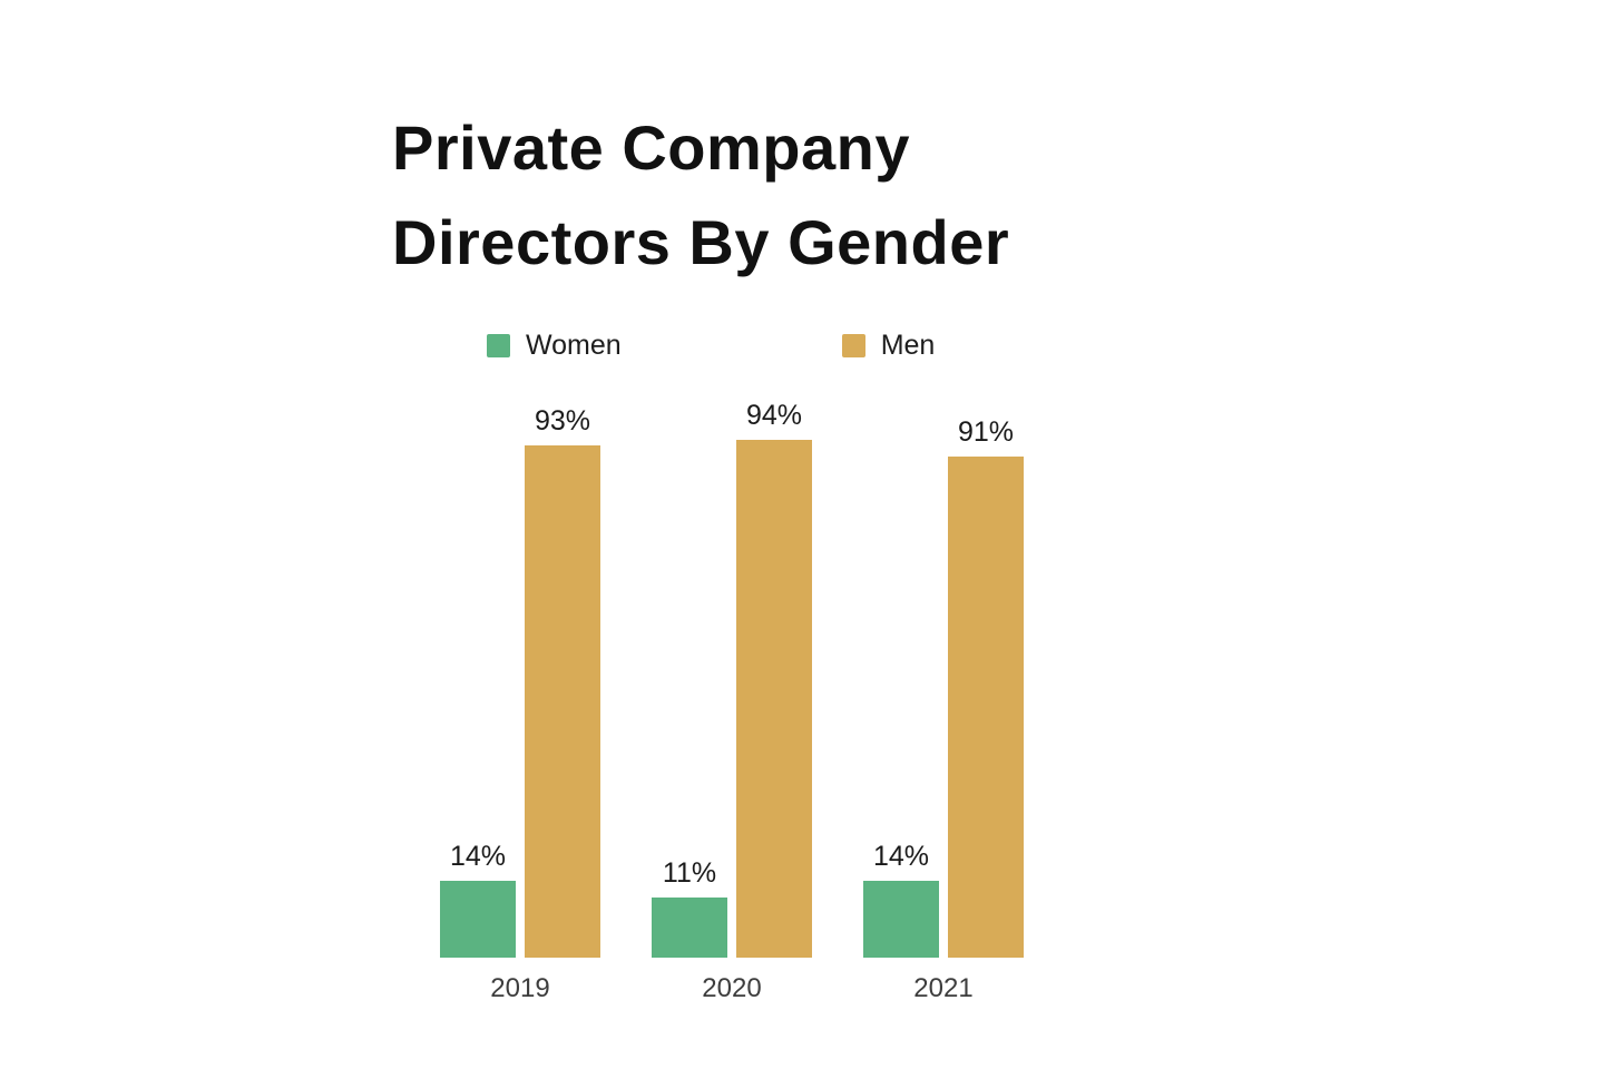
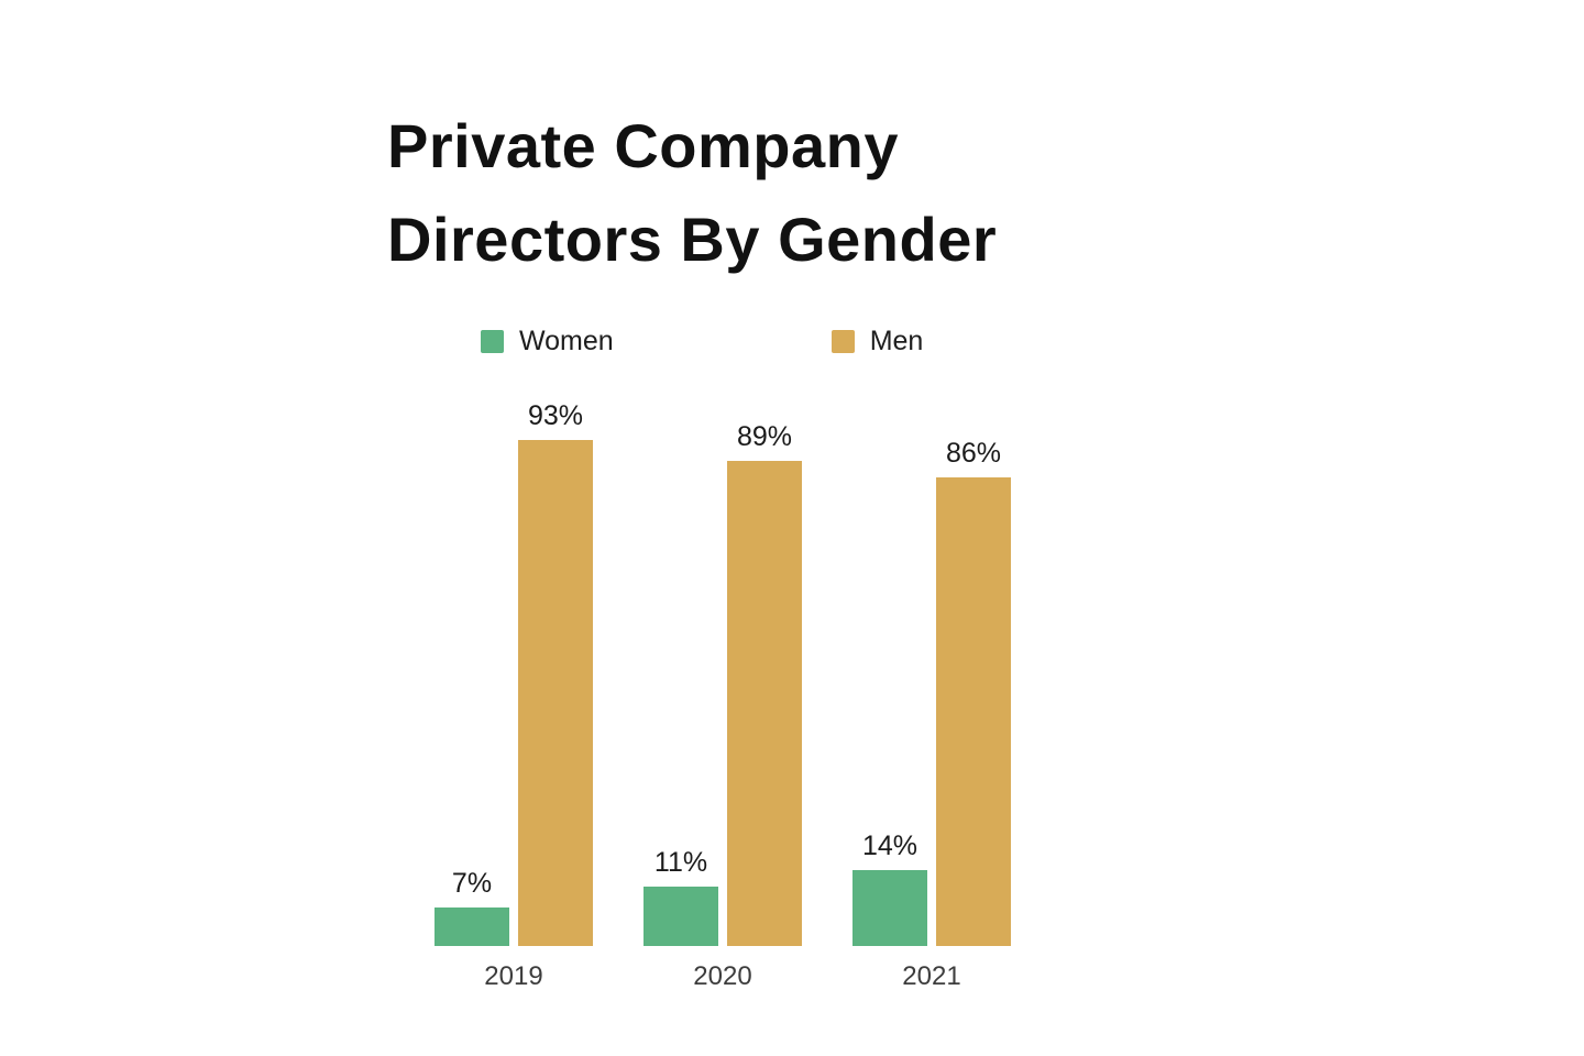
Women/2019: 14% -> 7%
Men/2020: 94% -> 89%
Men/2021: 91% -> 86%
